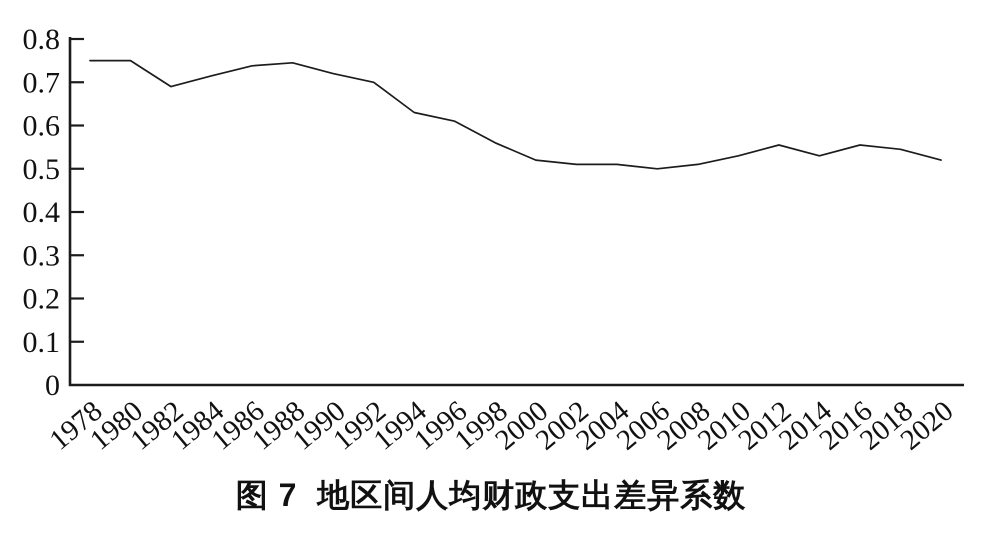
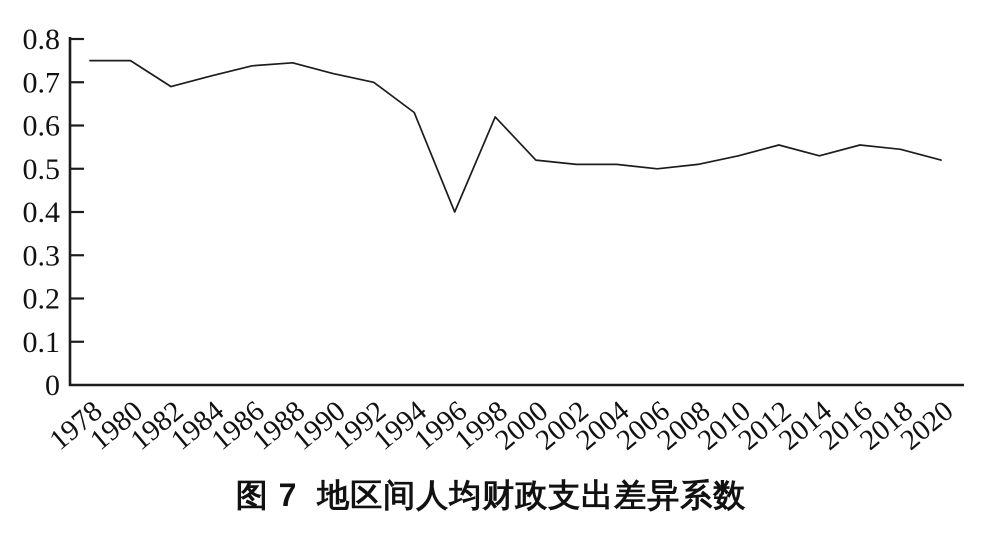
1996: 0.61 -> 0.40
1998: 0.56 -> 0.62
